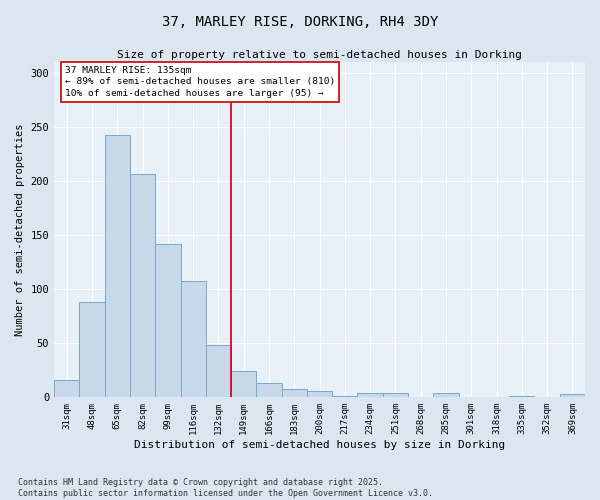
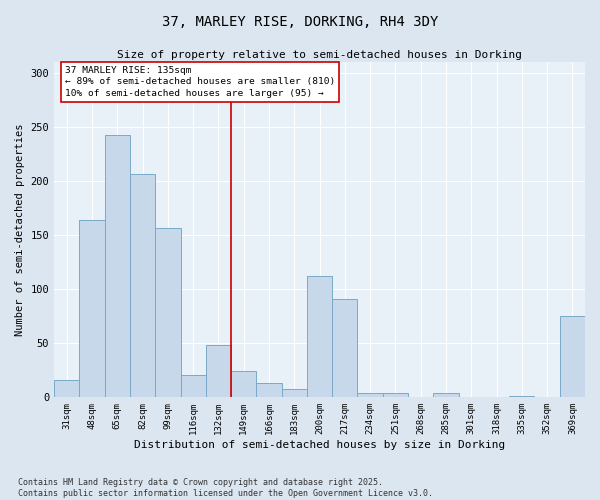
48sqm: 88 -> 164
99sqm: 142 -> 157
116sqm: 108 -> 21
200sqm: 6 -> 112
217sqm: 1 -> 91
369sqm: 3 -> 75
